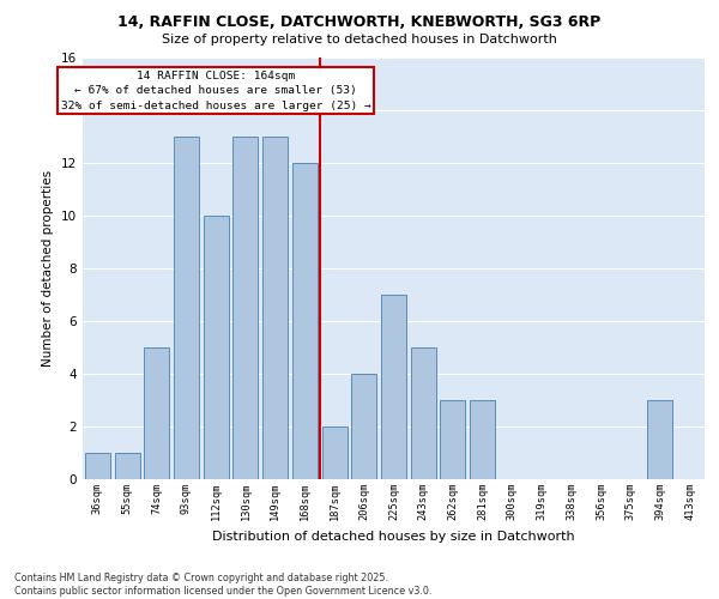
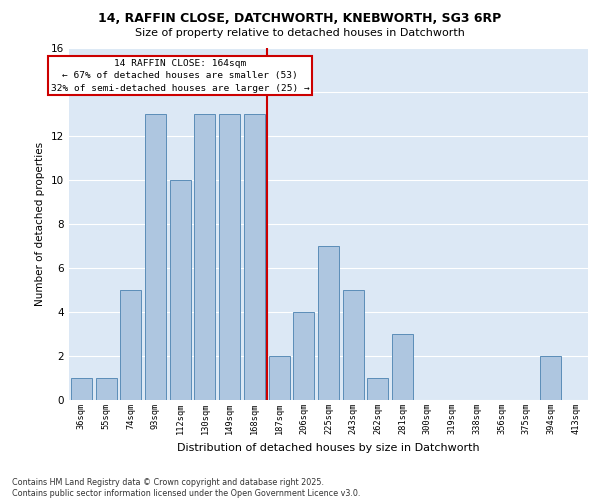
168sqm: 12 -> 13
262sqm: 3 -> 1
394sqm: 3 -> 2
